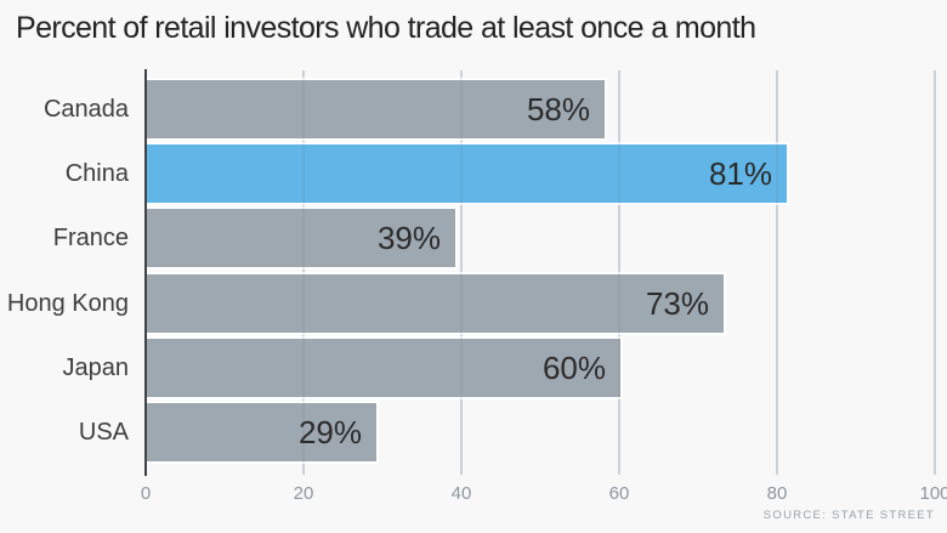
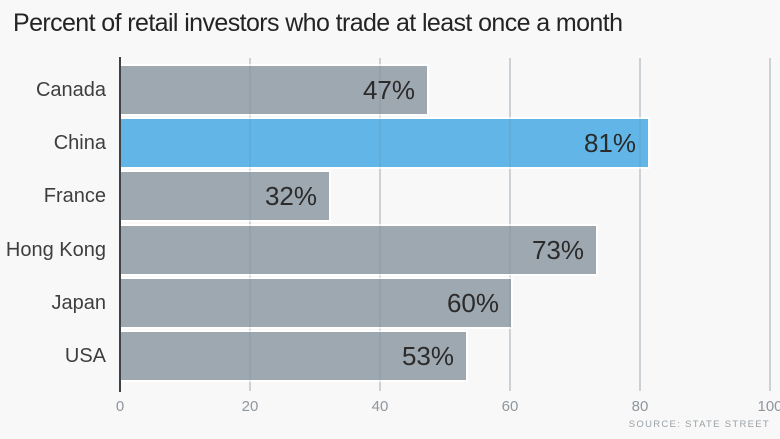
Canada: 58% -> 47%
France: 39% -> 32%
USA: 29% -> 53%
